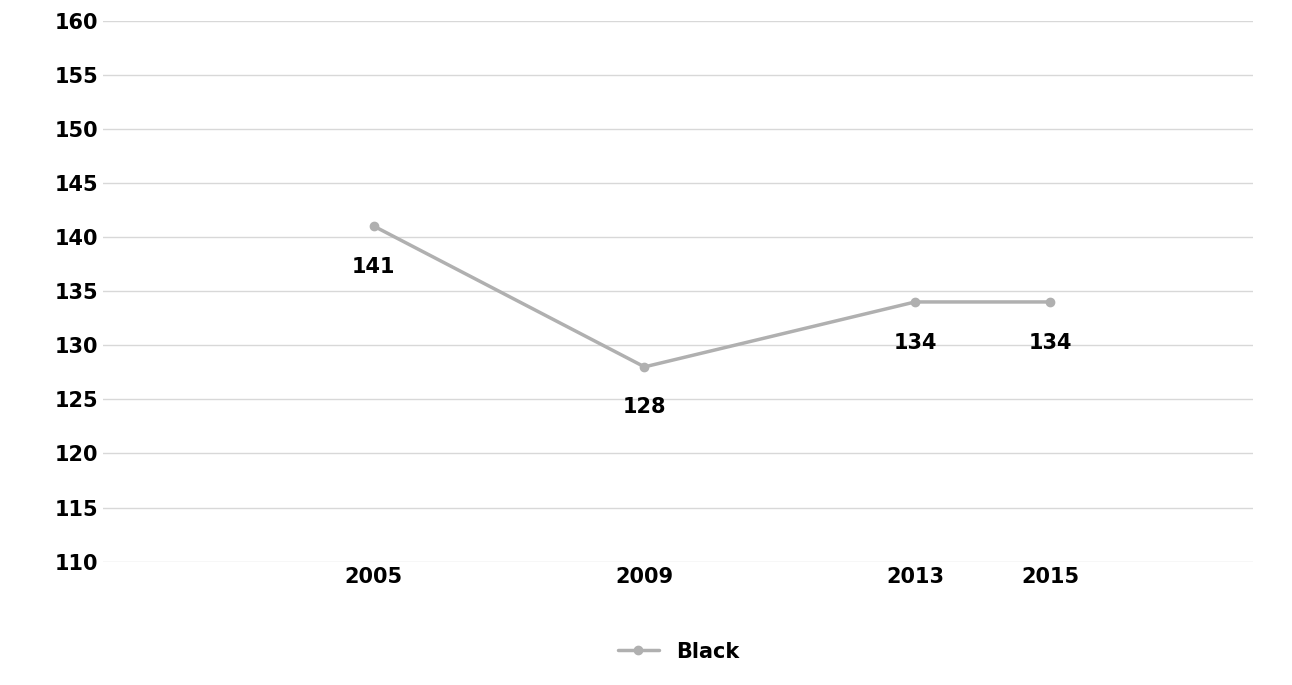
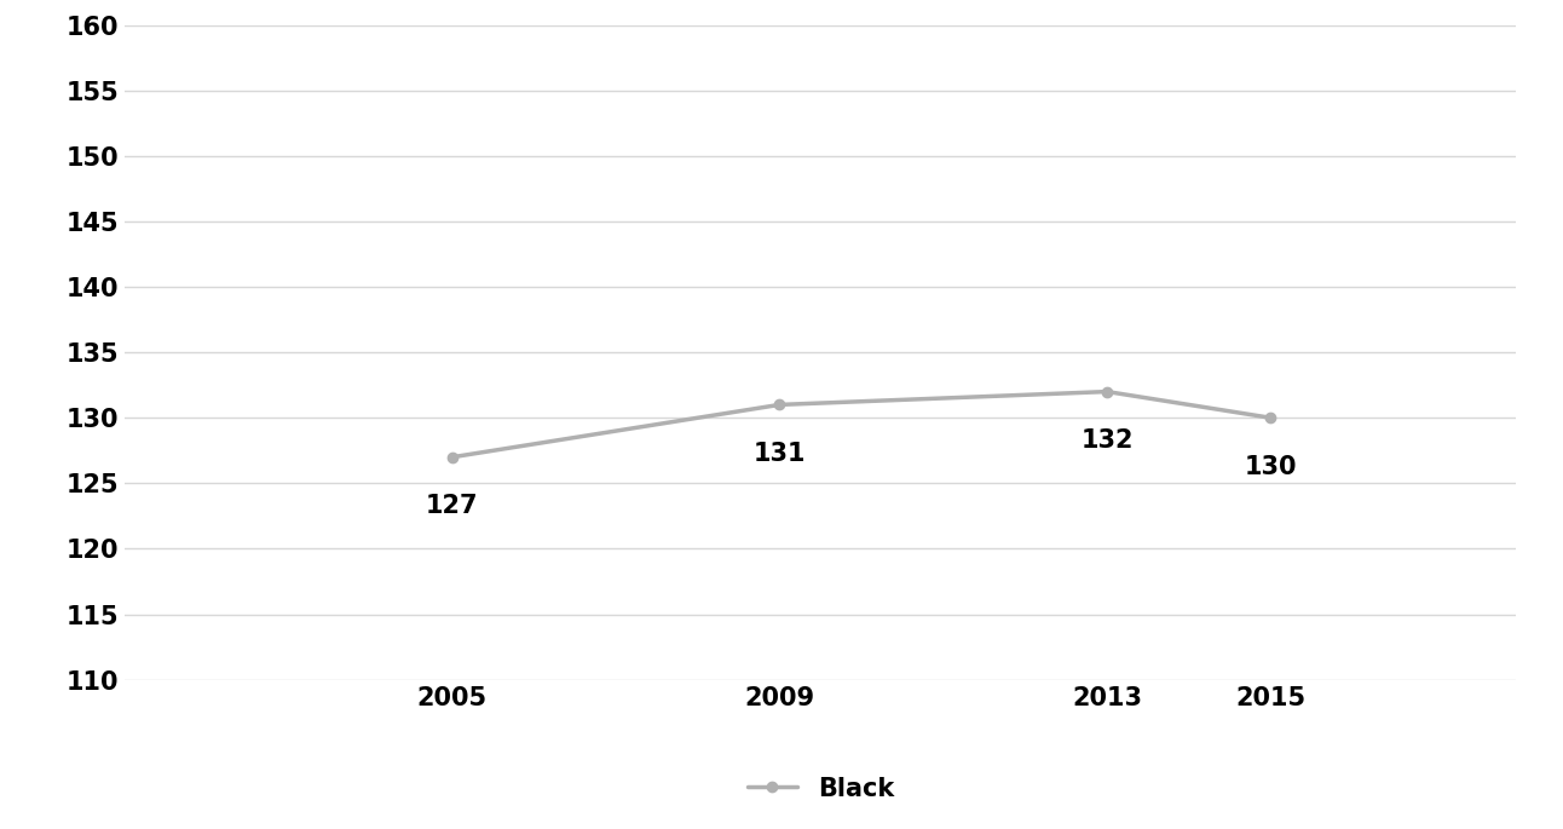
2005: 141 -> 127
2009: 128 -> 131
2013: 134 -> 132
2015: 134 -> 130
